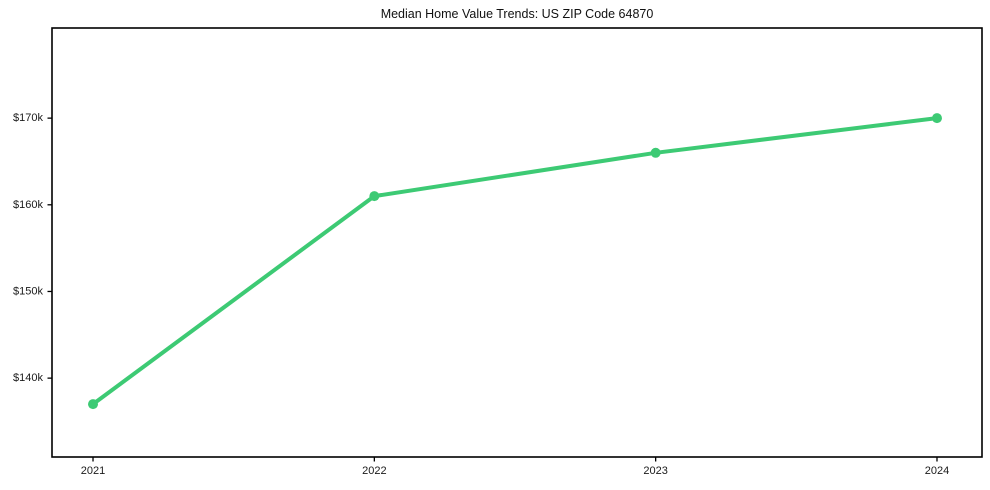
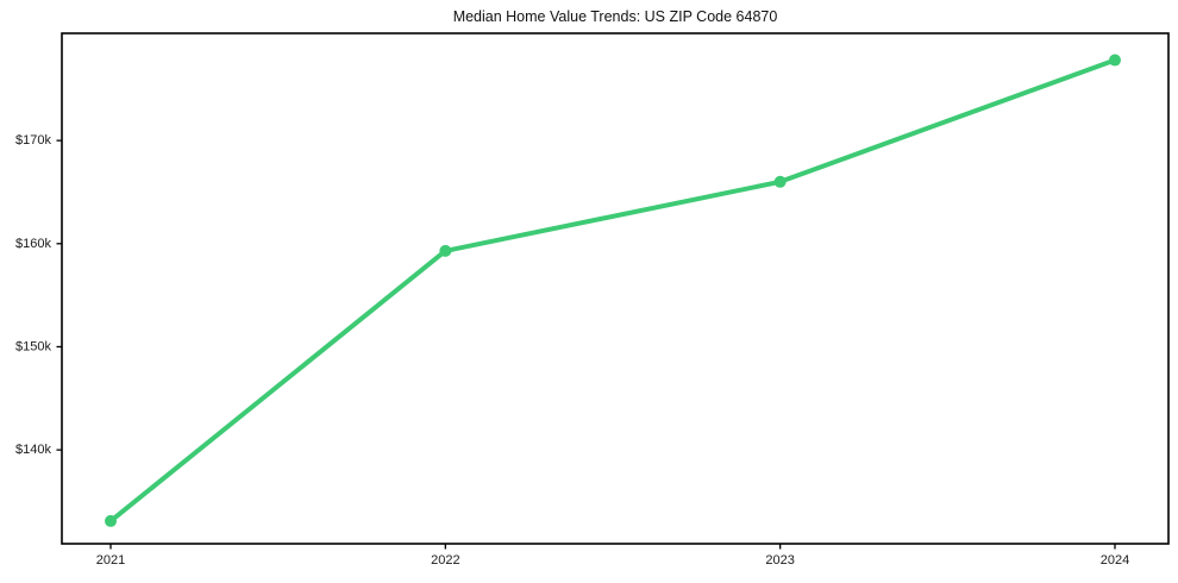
2021: $137k -> $133k
2022: $161k -> $159k
2024: $170k -> $178k
